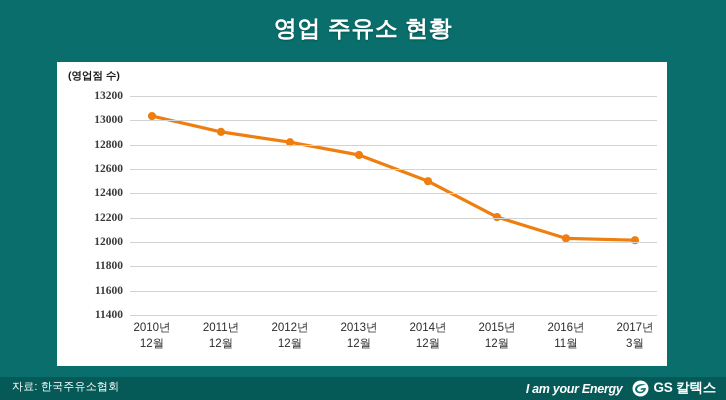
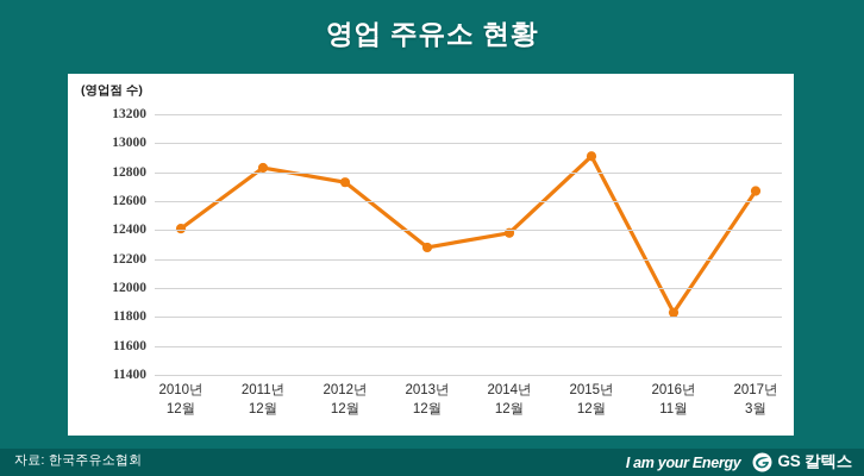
2010년 12월: 13040 -> 12410
2011년 12월: 12900 -> 12830
2012년 12월: 12820 -> 12730
2013년 12월: 12720 -> 12280
2014년 12월: 12500 -> 12380
2015년 12월: 12200 -> 12910
2016년 11월: 12030 -> 11830
2017년 3월: 12020 -> 12670
